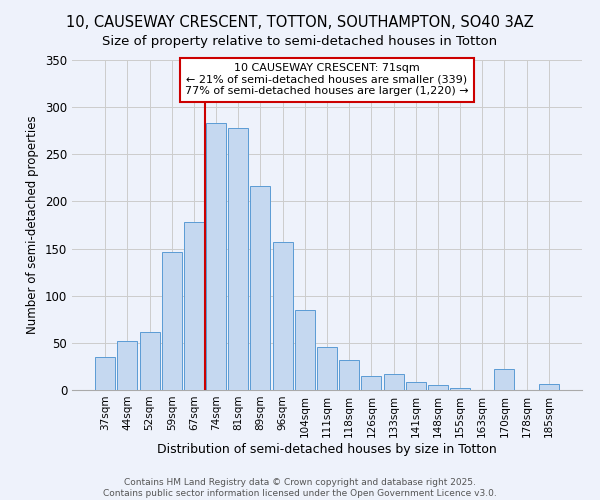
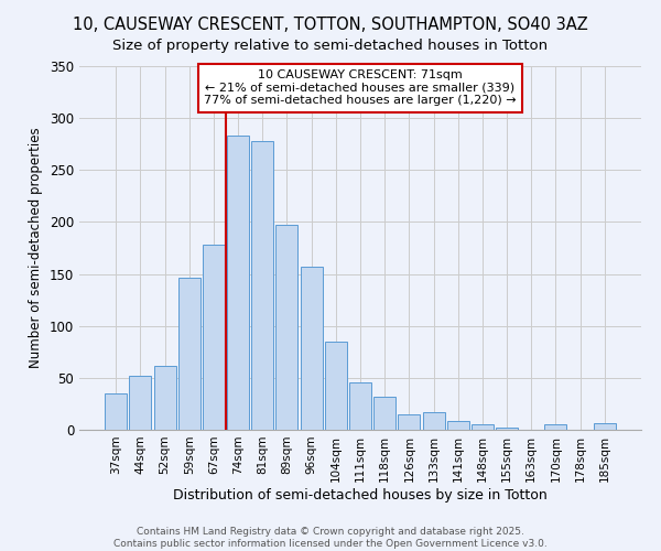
89sqm: 216 -> 197
170sqm: 22 -> 5
